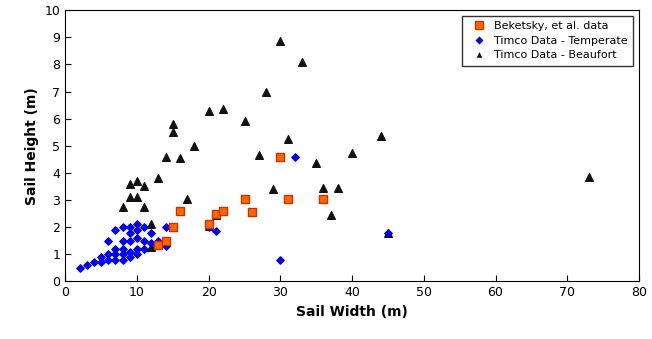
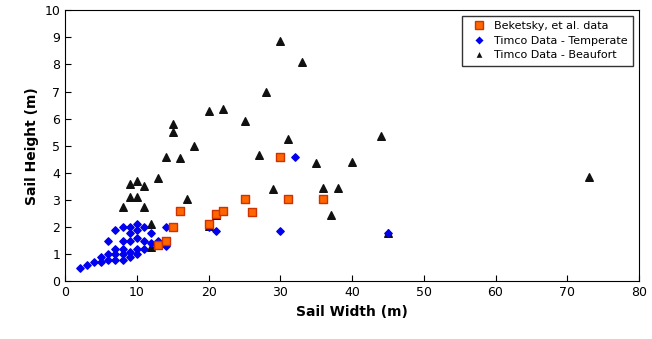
Timco Data - Temperate/30: 0.80 -> 1.85
Timco Data - Beaufort/40: 4.75 -> 4.40
